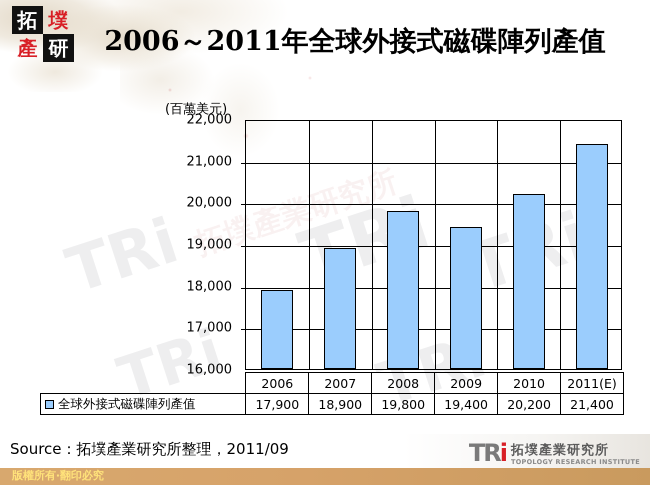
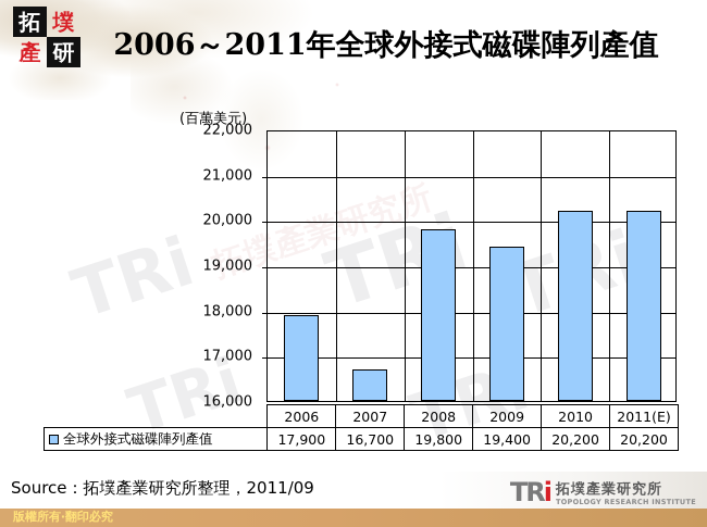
2007: 18,900 -> 16,700
2011(E): 21,400 -> 20,200
